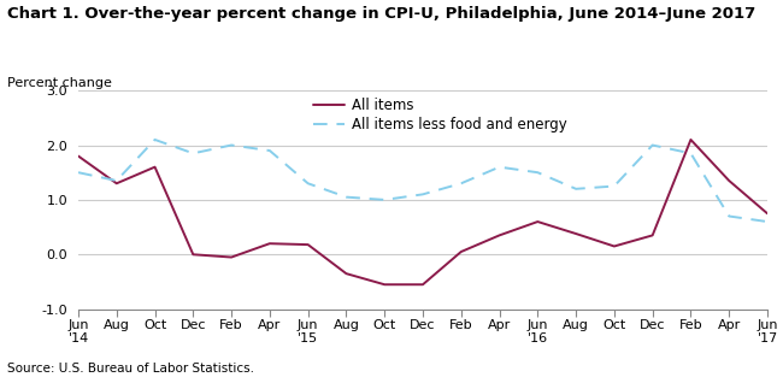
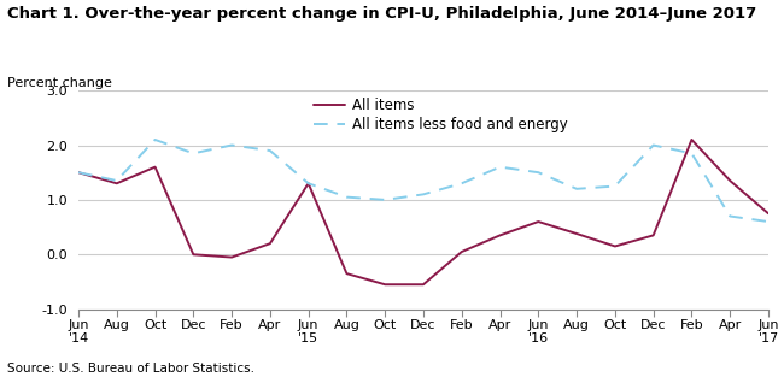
All items/Jun '14: 1.80 -> 1.50
All items/Jun '15: 0.18 -> 1.30
